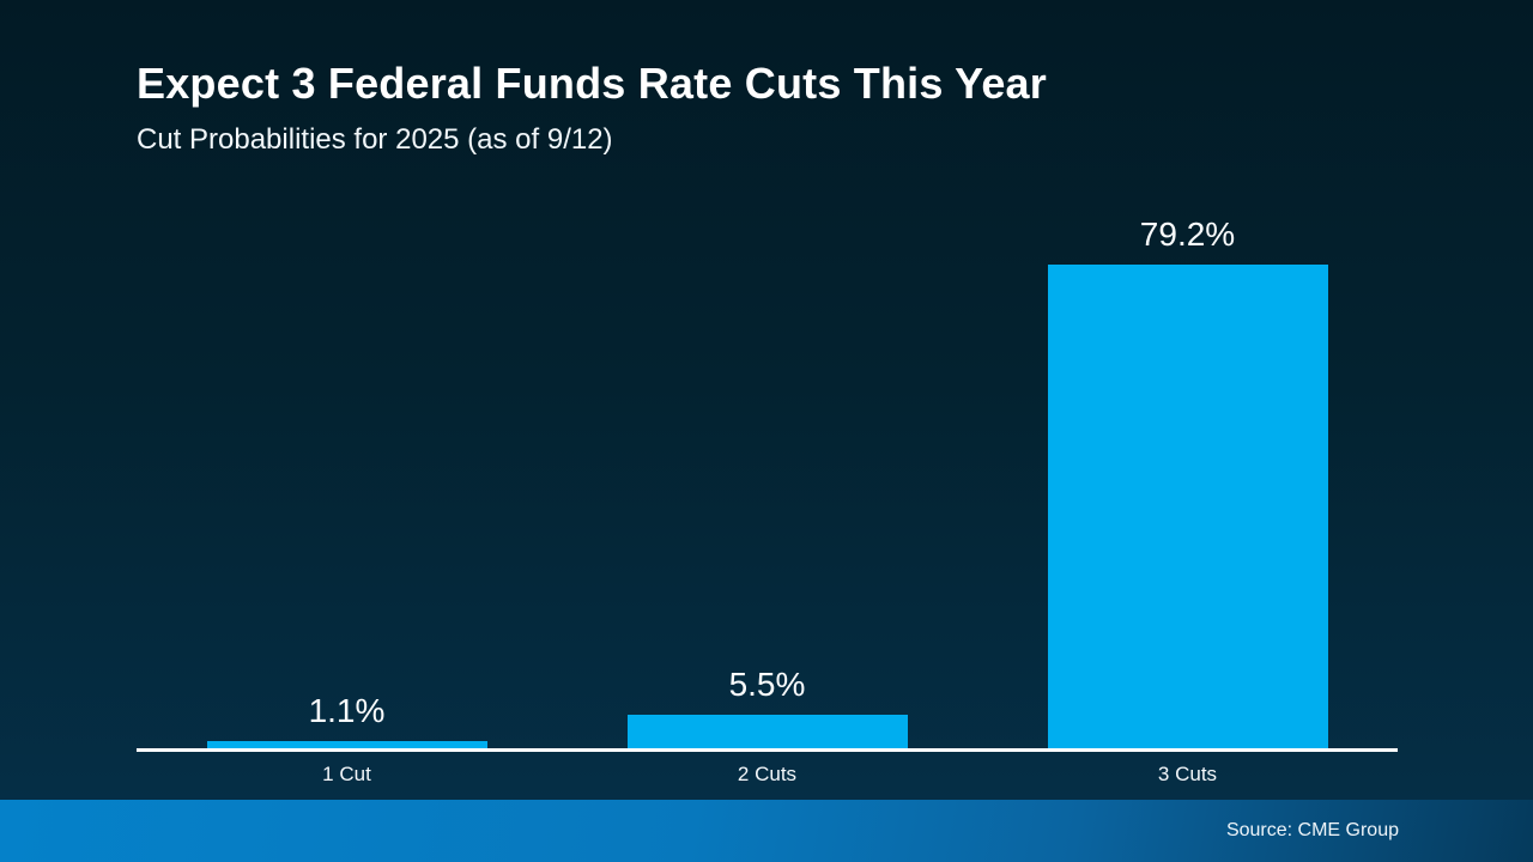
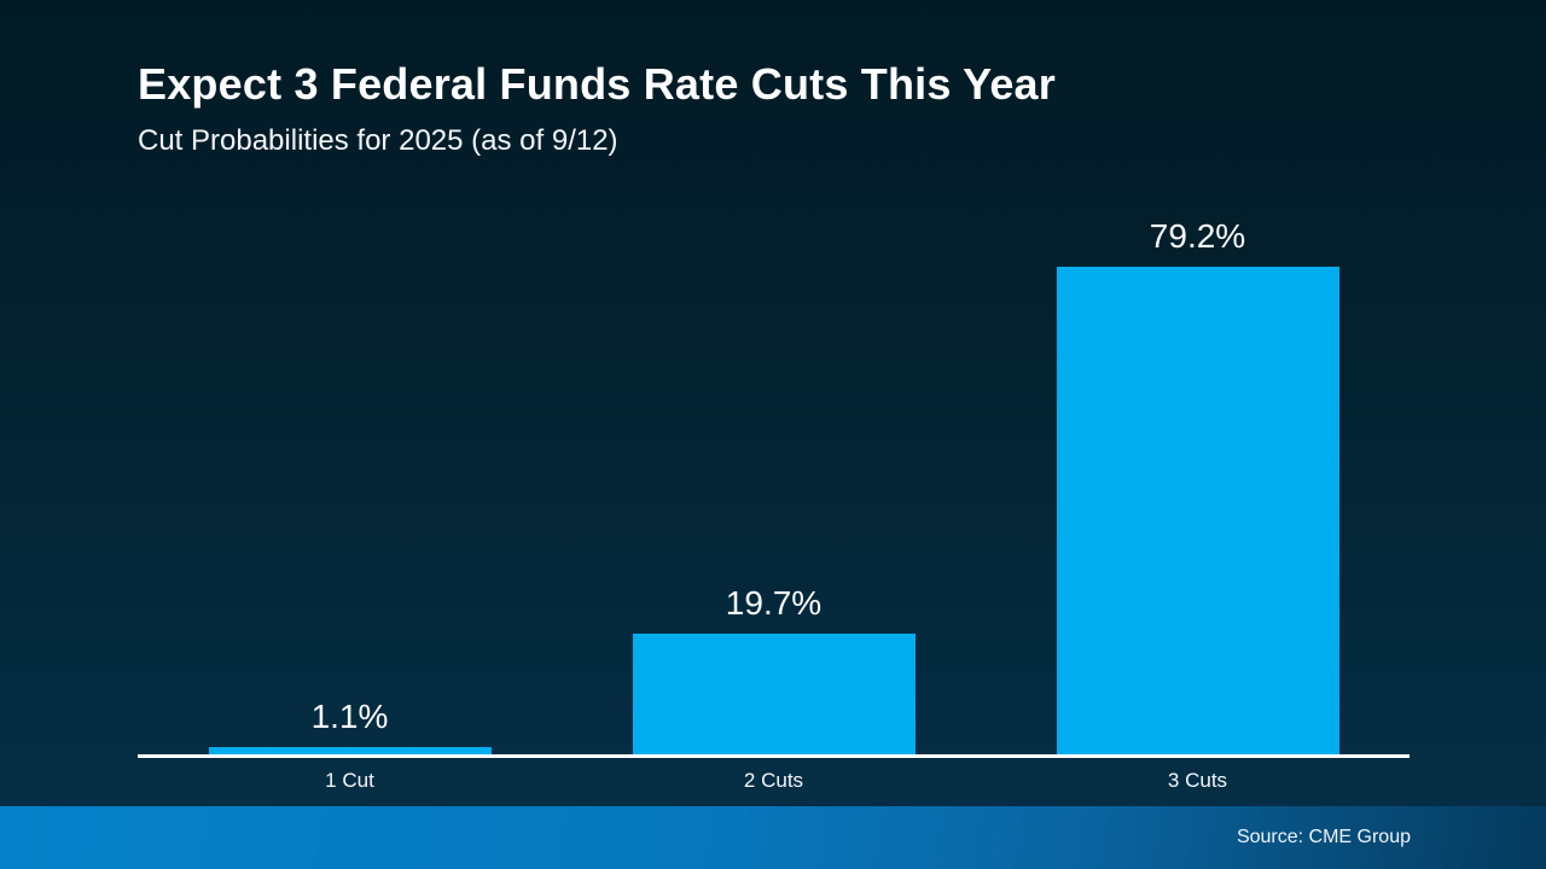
2 Cuts: 5.5% -> 19.7%
